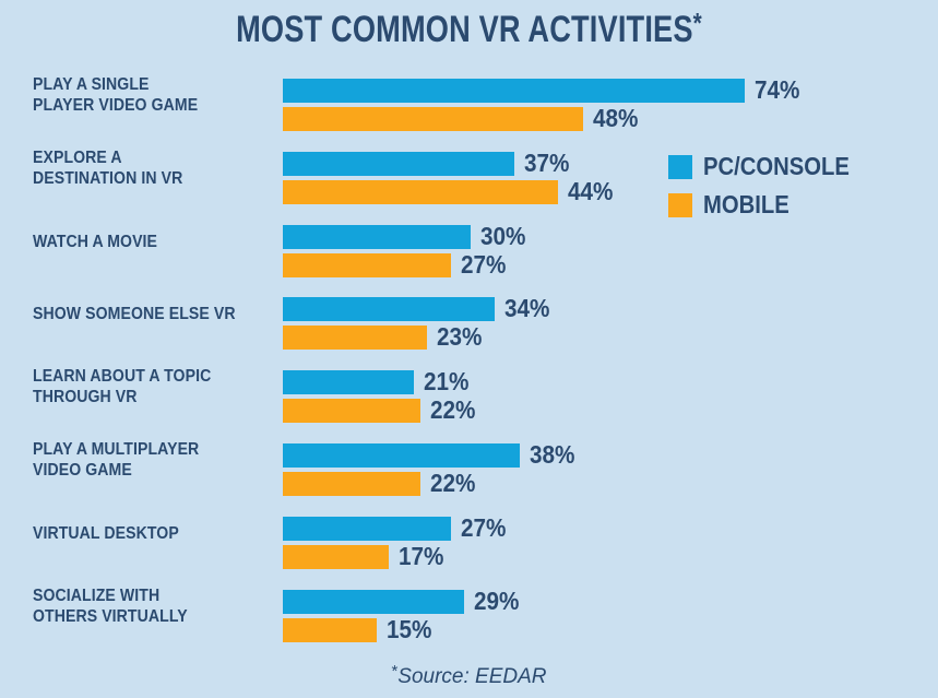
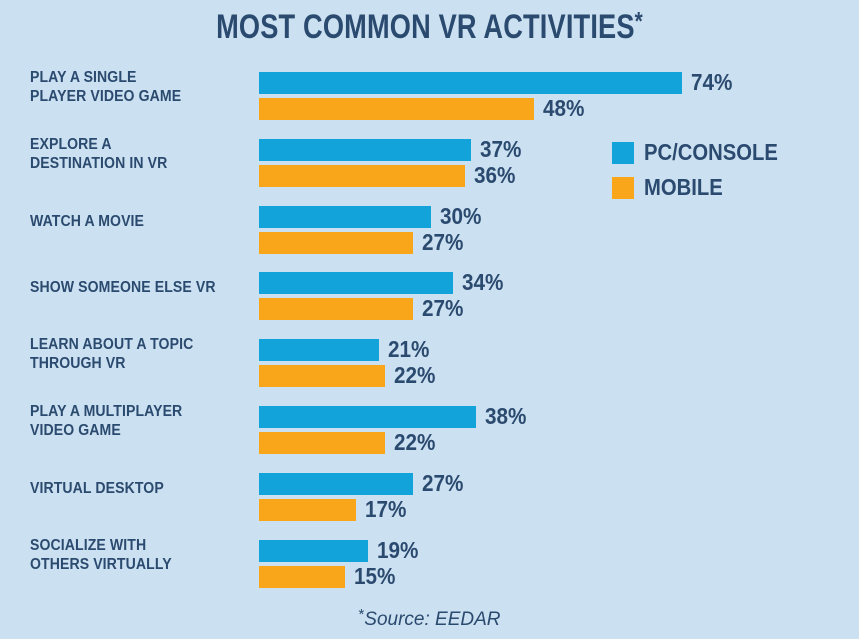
MOBILE/EXPLORE A DESTINATION IN VR: 44% -> 36%
MOBILE/SHOW SOMEONE ELSE VR: 23% -> 27%
PC/CONSOLE/SOCIALIZE WITH OTHERS VIRTUALLY: 29% -> 19%
